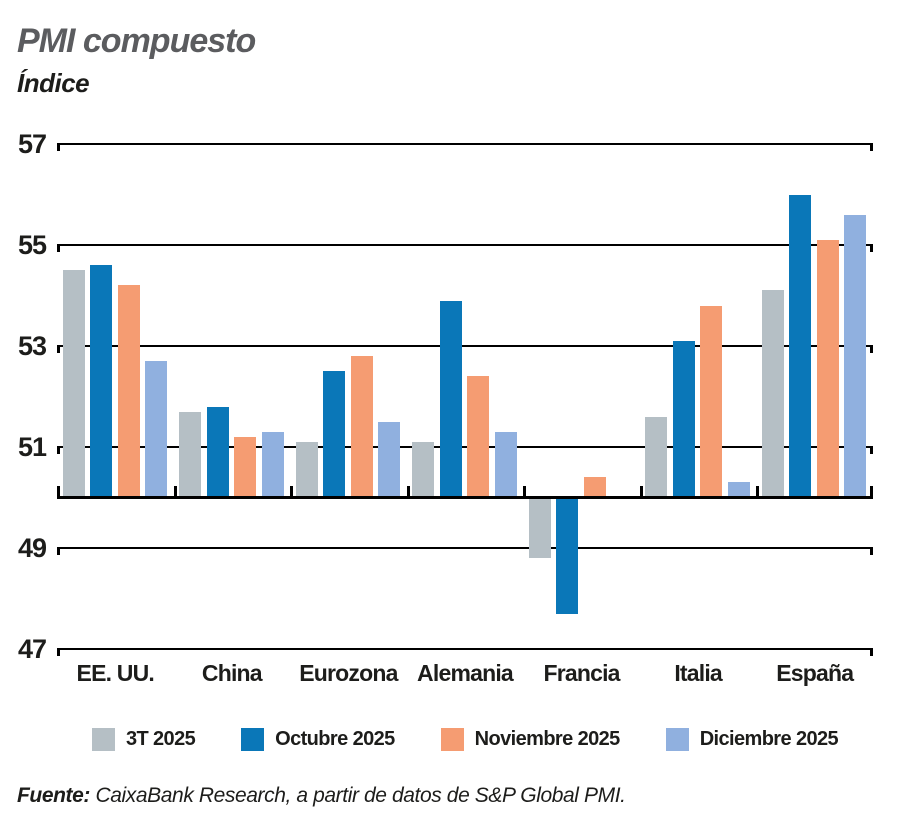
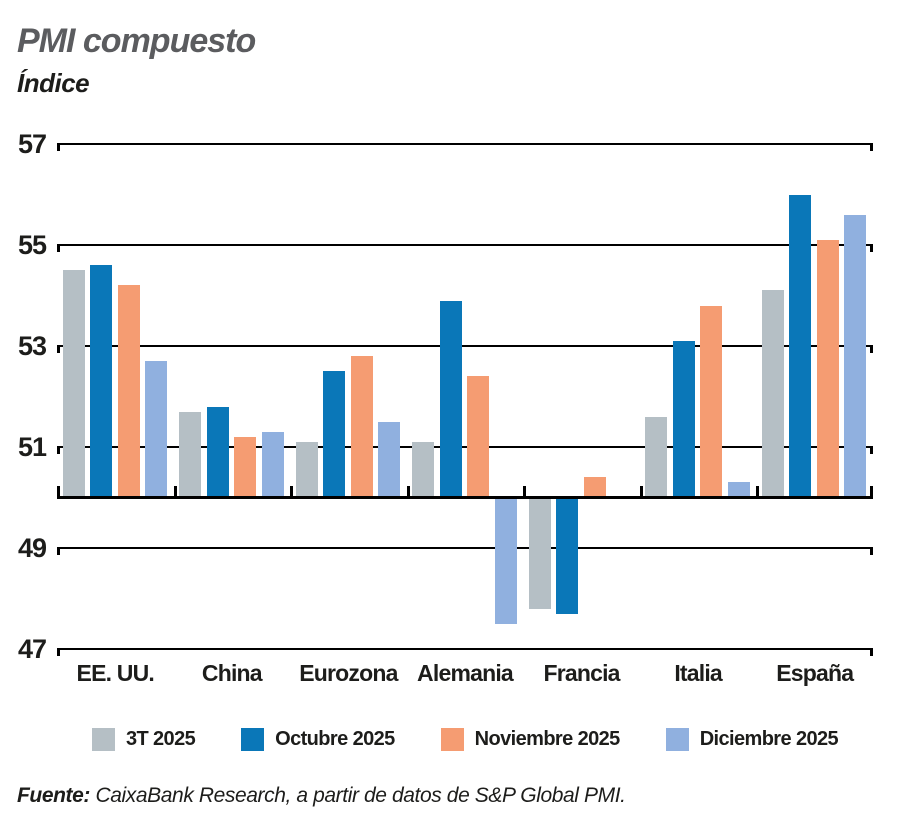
Diciembre 2025/Alemania: 51.3 -> 47.5
3T 2025/Francia: 48.8 -> 47.8
